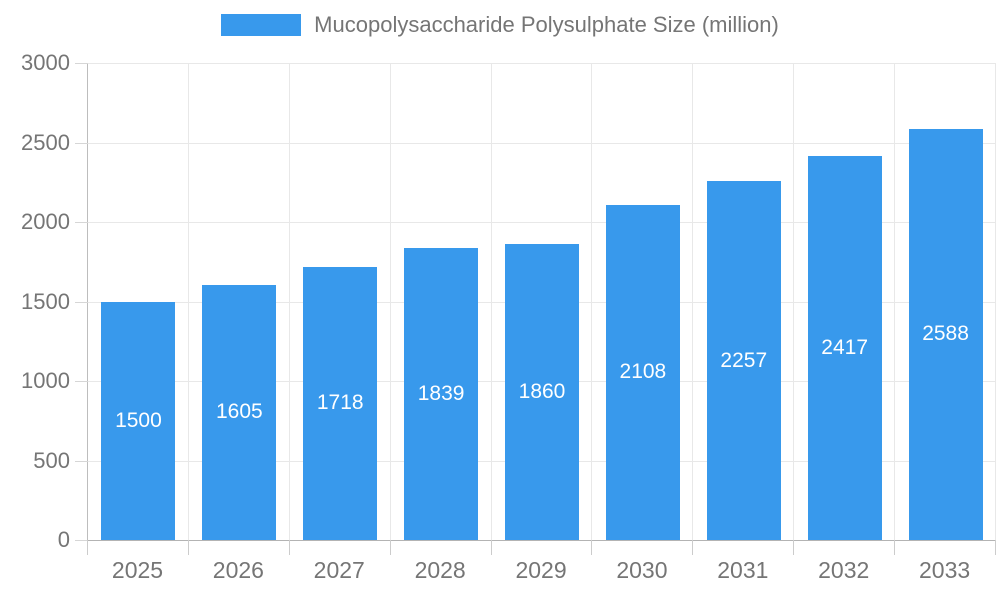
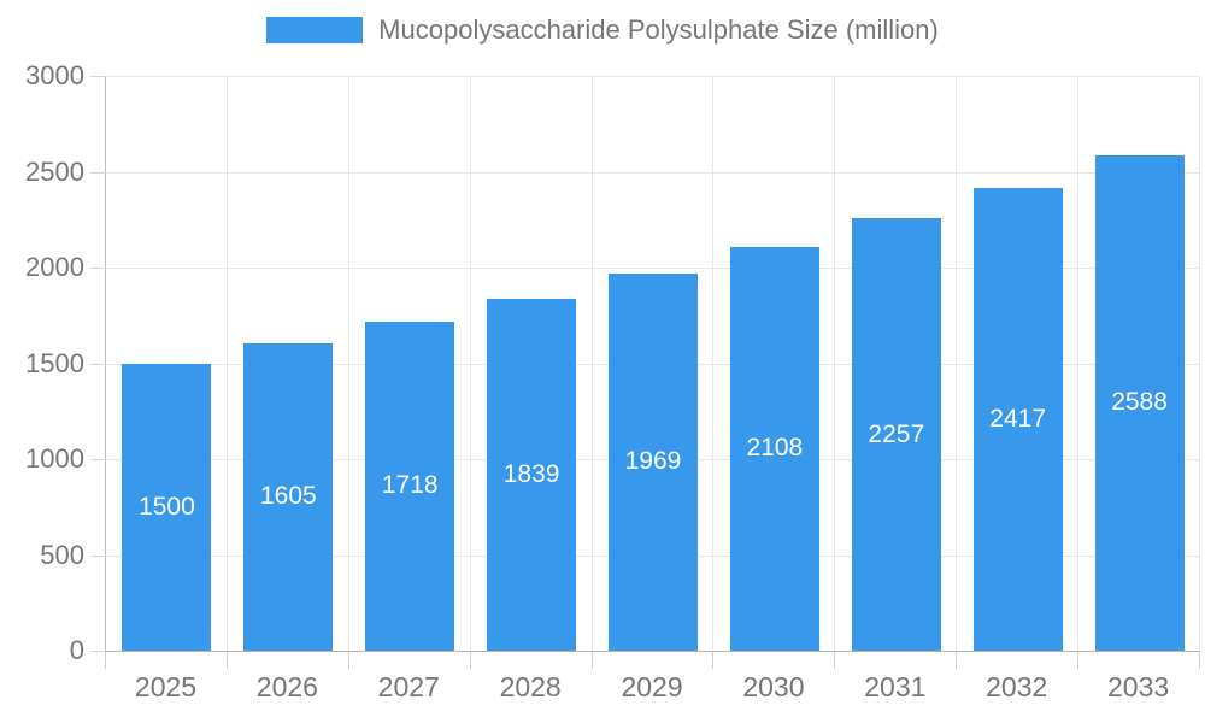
2029: 1860 -> 1969
